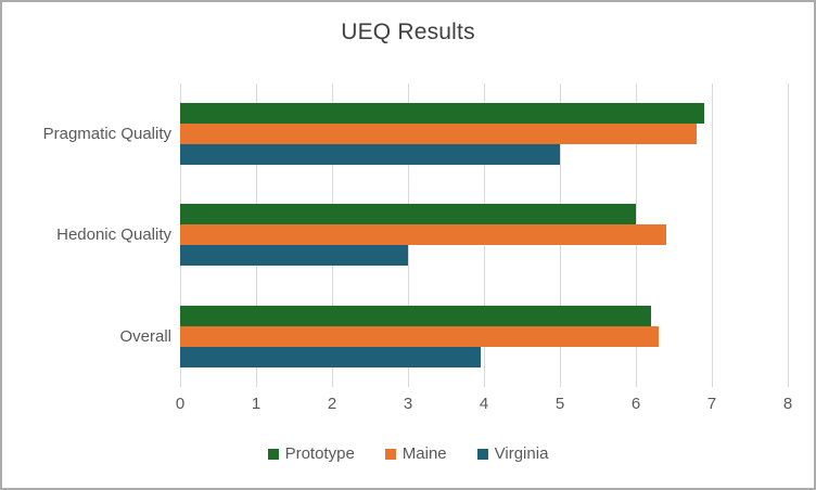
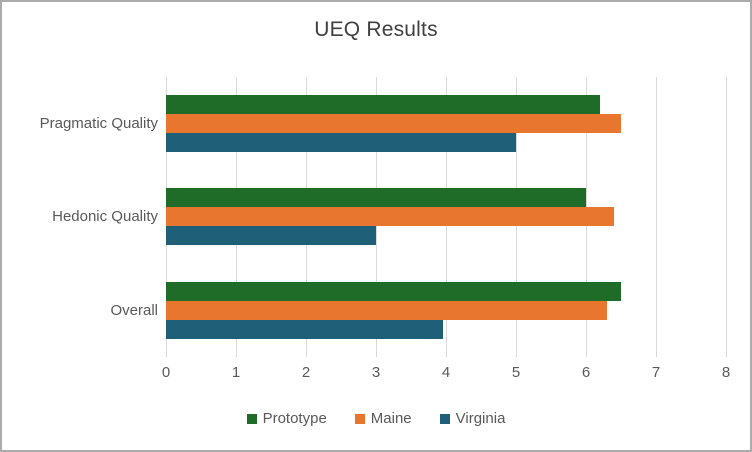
Prototype/Pragmatic Quality: 6.9 -> 6.2
Maine/Pragmatic Quality: 6.8 -> 6.5
Prototype/Overall: 6.2 -> 6.5
